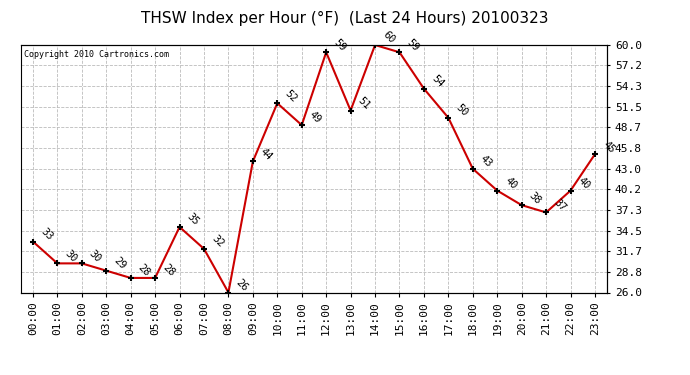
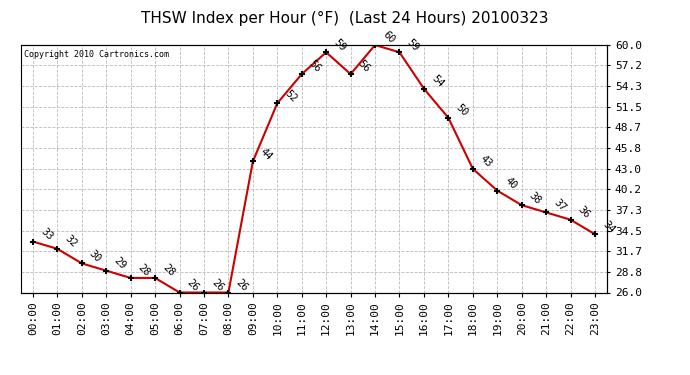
01:00: 30 -> 32
06:00: 35 -> 26
07:00: 32 -> 26
11:00: 49 -> 56
13:00: 51 -> 56
22:00: 40 -> 36
23:00: 45 -> 34
